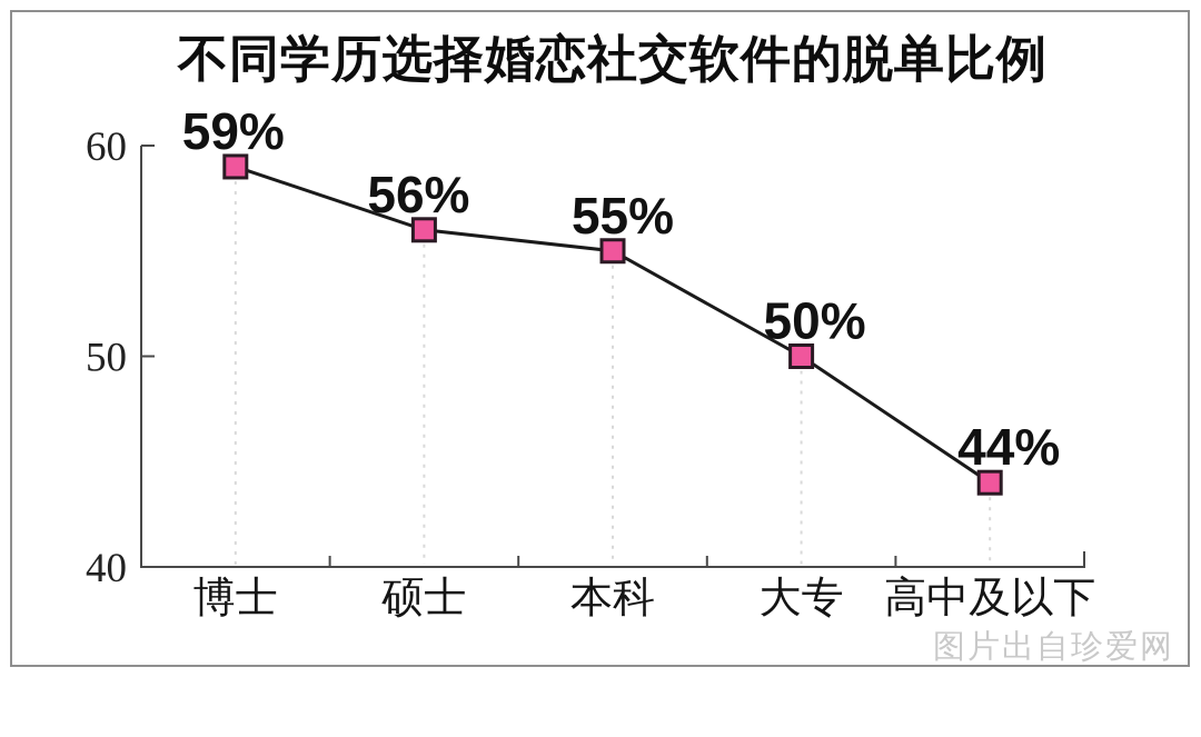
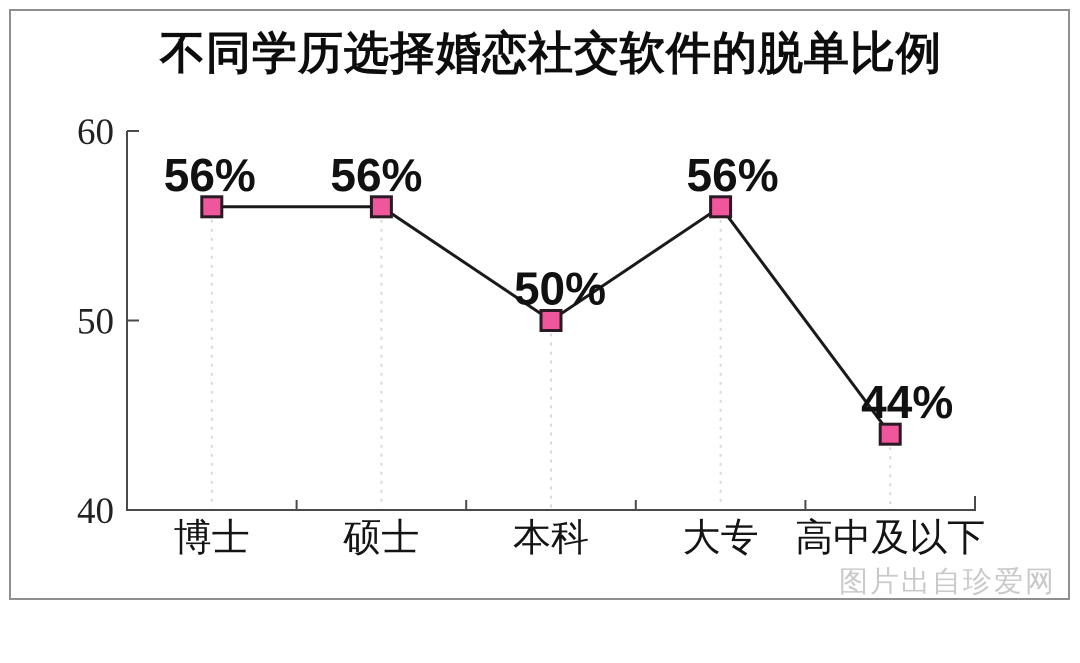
博士: 59% -> 56%
本科: 55% -> 50%
大专: 50% -> 56%
